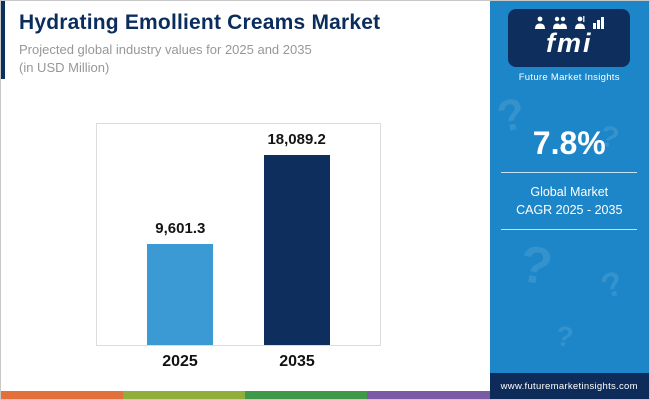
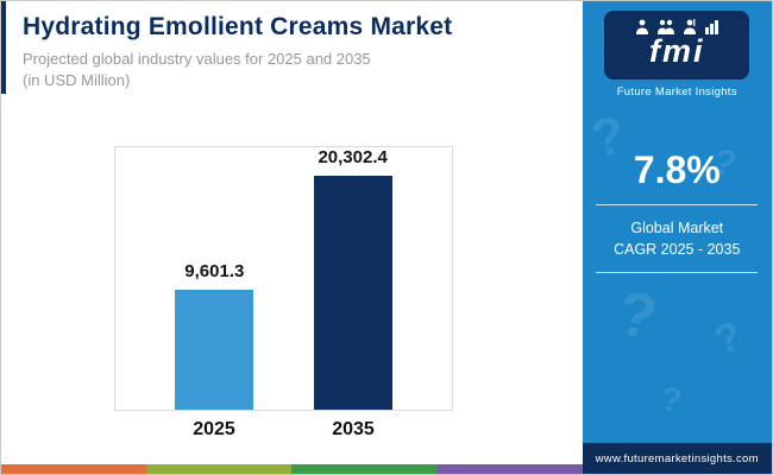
2035: 18,089.2 -> 20,302.4
